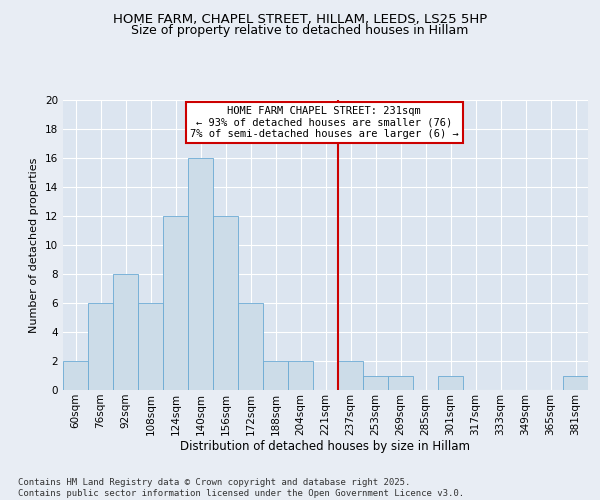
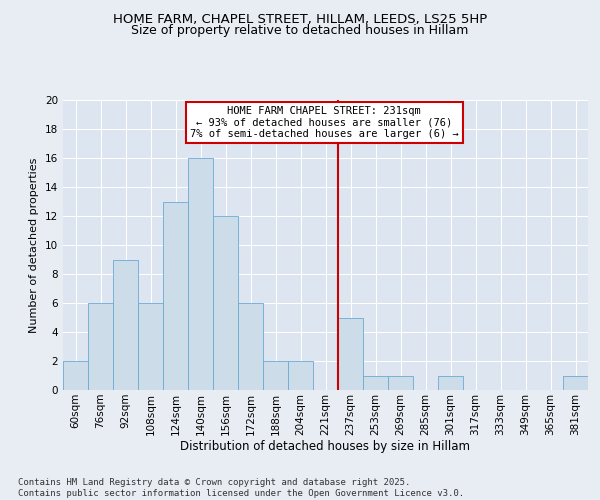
92sqm: 8 -> 9
124sqm: 12 -> 13
237sqm: 2 -> 5
